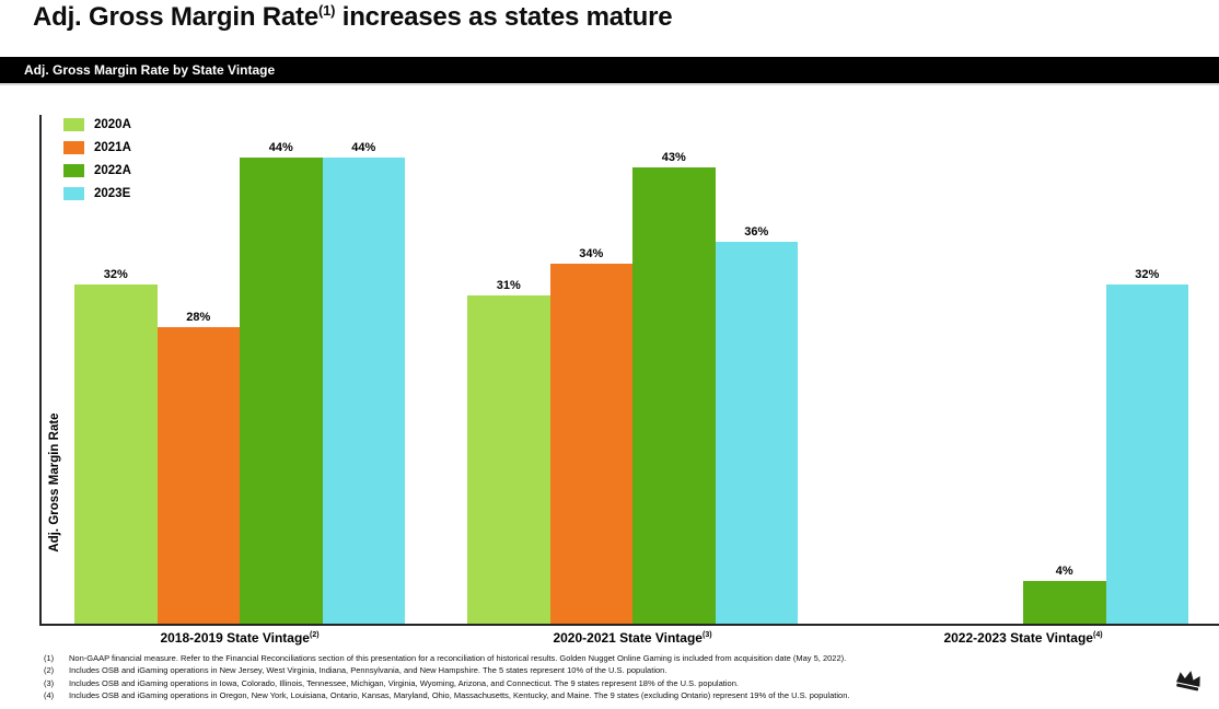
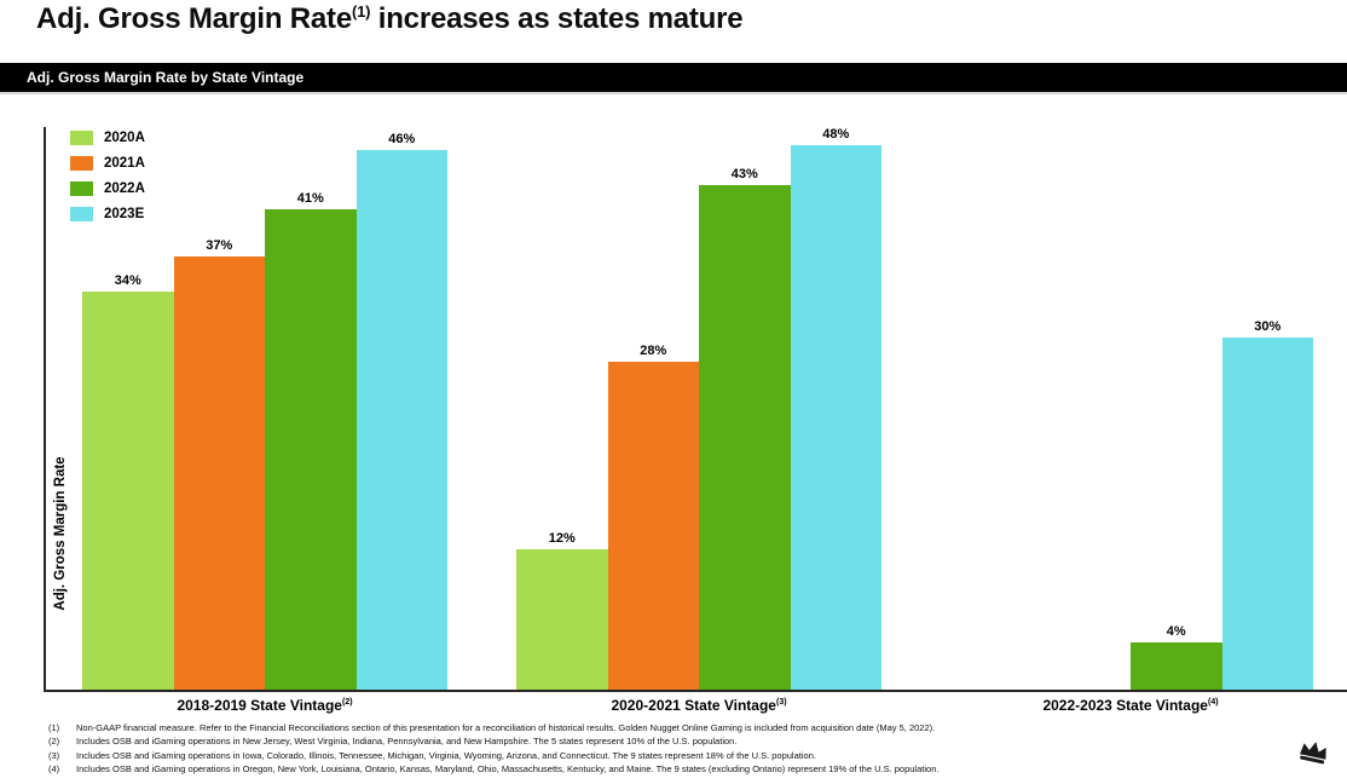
2020A/2018-2019 State Vintage: 32% -> 34%
2021A/2018-2019 State Vintage: 28% -> 37%
2022A/2018-2019 State Vintage: 44% -> 41%
2023E/2018-2019 State Vintage: 44% -> 46%
2020A/2020-2021 State Vintage: 31% -> 12%
2021A/2020-2021 State Vintage: 34% -> 28%
2023E/2020-2021 State Vintage: 36% -> 48%
2023E/2022-2023 State Vintage: 32% -> 30%
